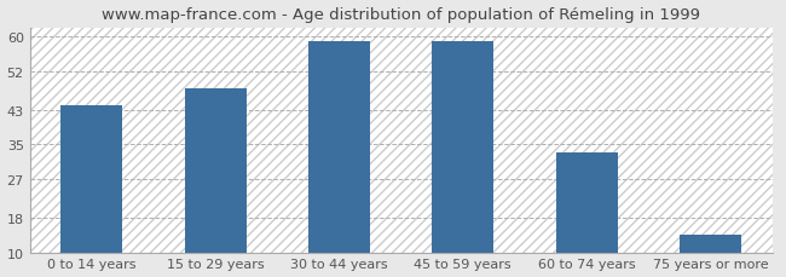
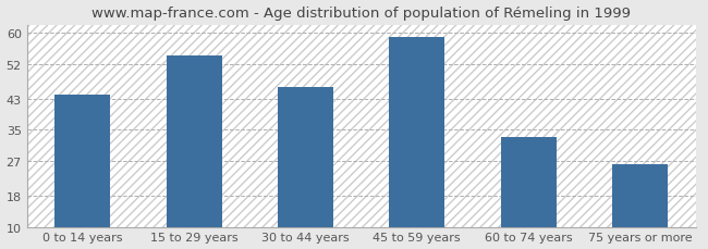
15 to 29 years: 48 -> 54
30 to 44 years: 59 -> 46
75 years or more: 14 -> 26
